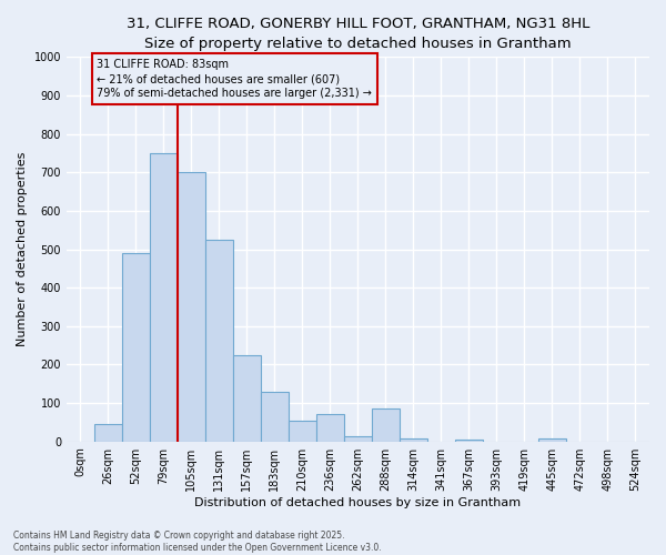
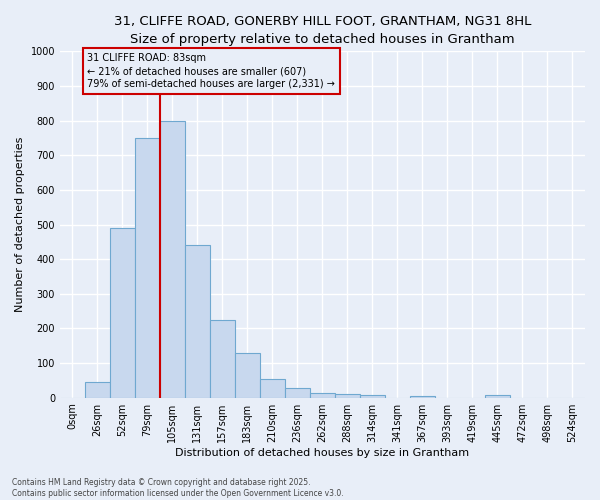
105sqm: 700 -> 800
131sqm: 525 -> 440
236sqm: 70 -> 28
288sqm: 85 -> 10
